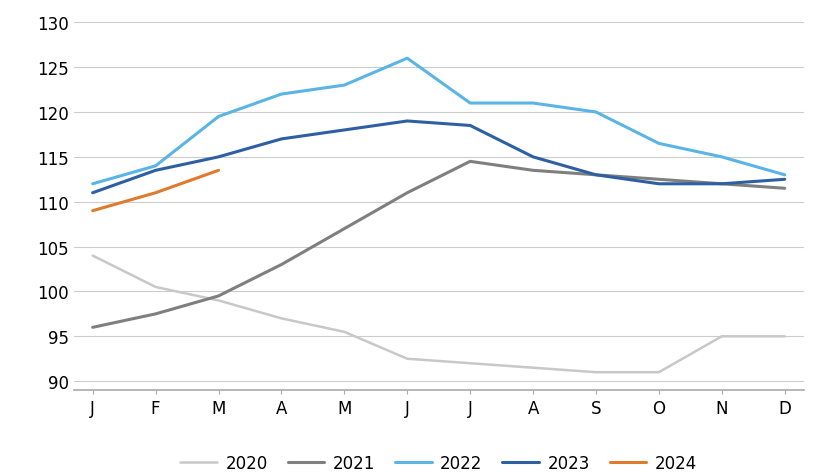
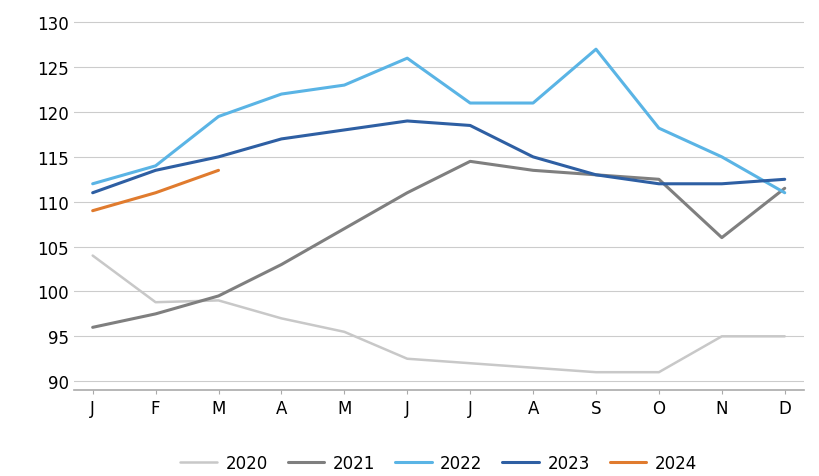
2020/F: 100.5 -> 98.8
2022/S: 120.0 -> 127.0
2022/O: 116.5 -> 118.2
2021/N: 112.0 -> 106.0
2022/D: 113.0 -> 111.0
